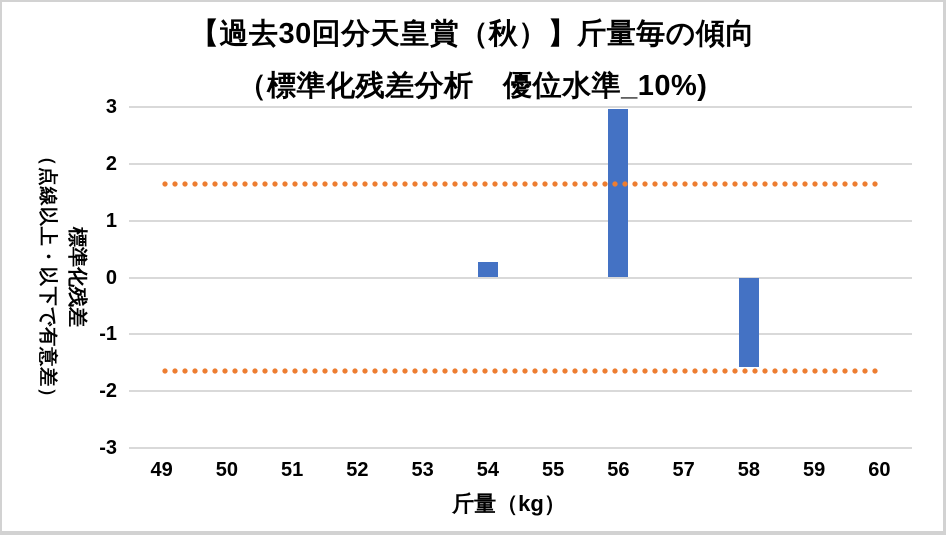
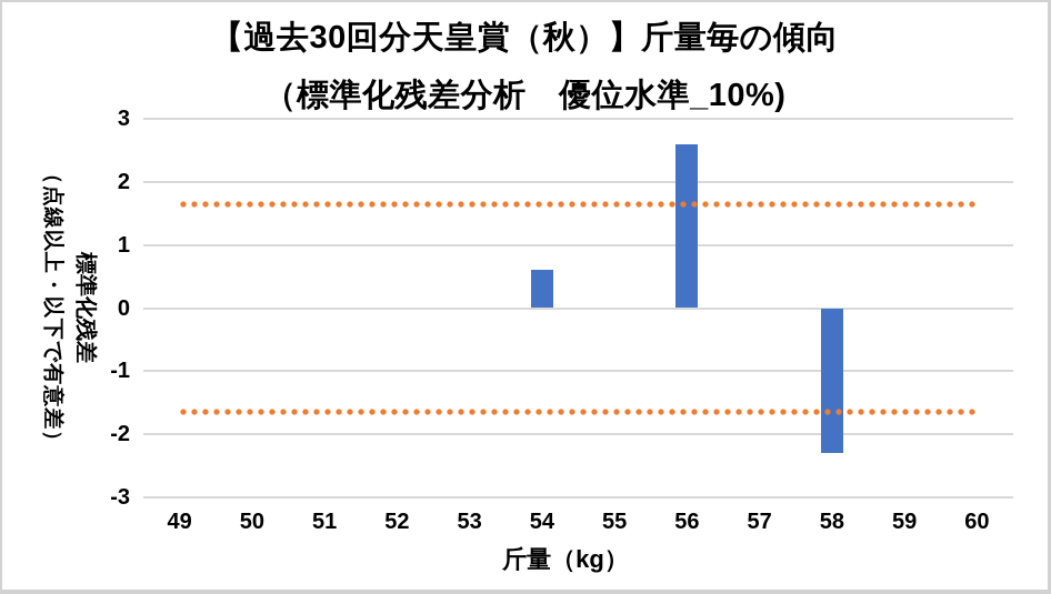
54: 0.3 -> 0.6
56: 3.0 -> 2.6
58: -1.6 -> -2.3
